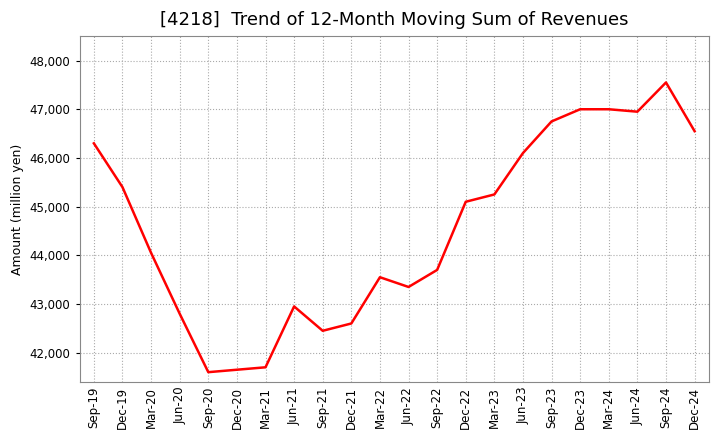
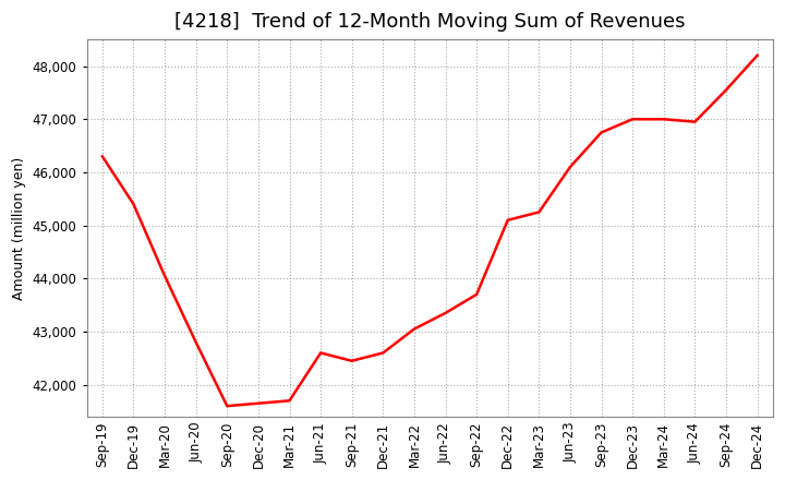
Jun-21: 42,950 -> 42,600
Mar-22: 43,550 -> 43,050
Dec-24: 46,550 -> 48,200
